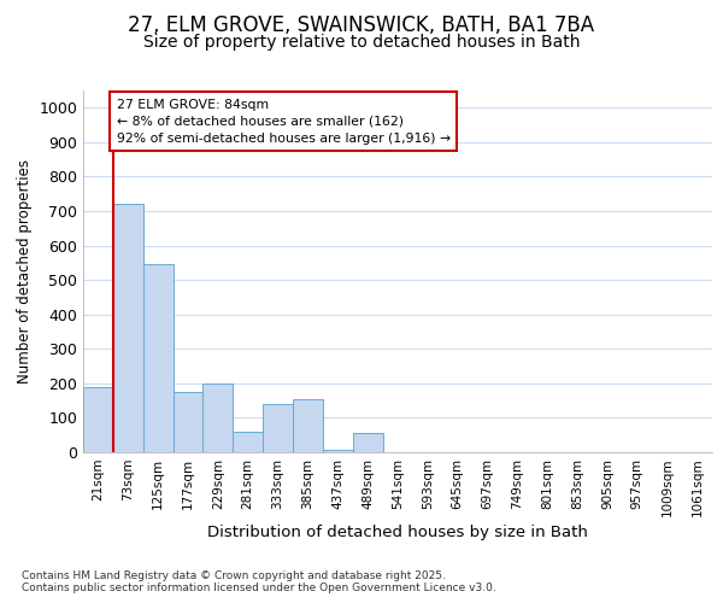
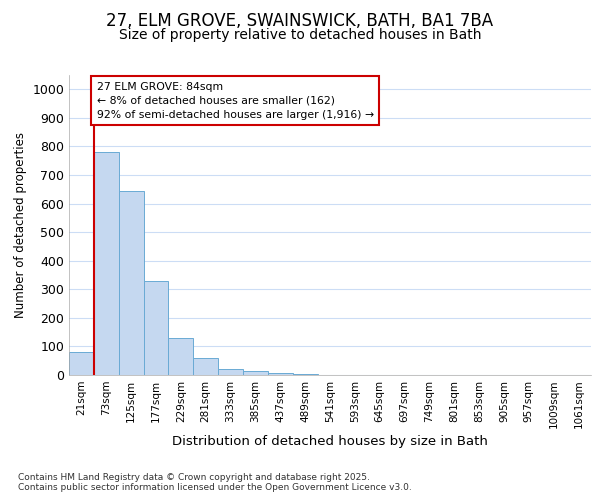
21sqm: 190 -> 80
73sqm: 720 -> 780
125sqm: 545 -> 645
177sqm: 175 -> 330
229sqm: 200 -> 130
333sqm: 140 -> 22
385sqm: 155 -> 15
489sqm: 55 -> 2
